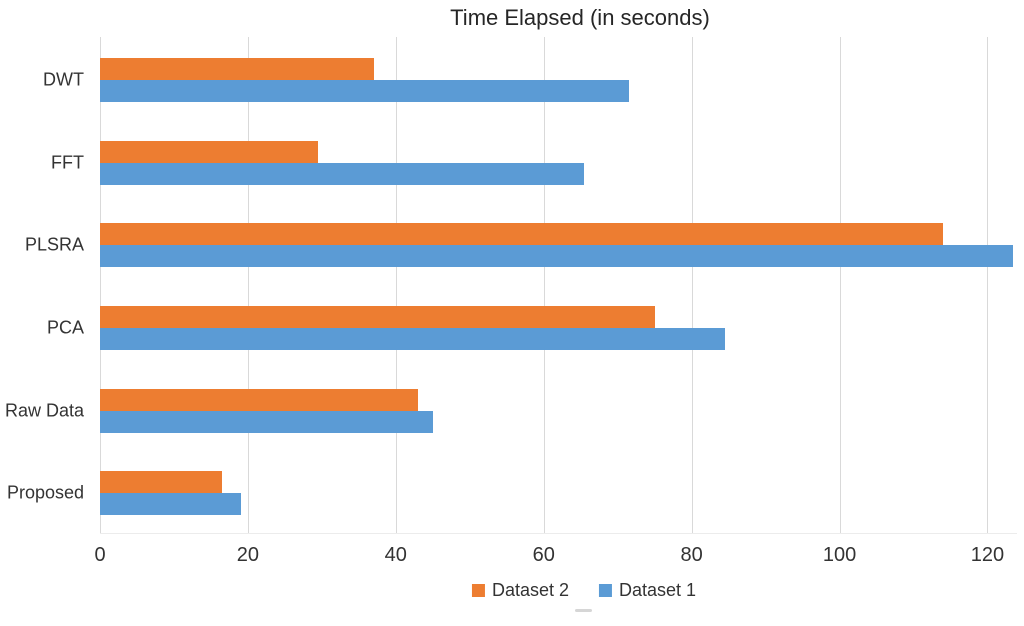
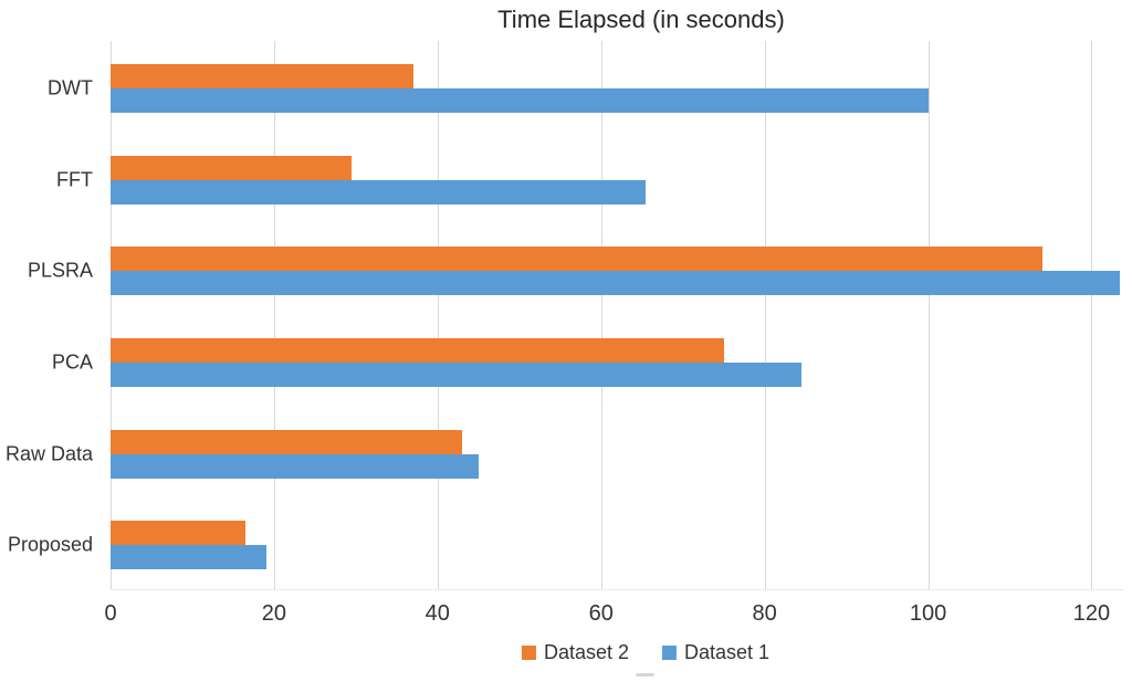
Dataset 1/DWT: 72 -> 100
